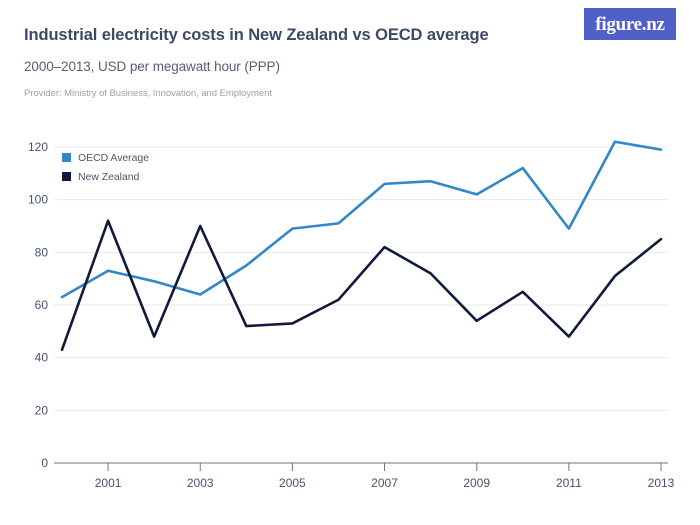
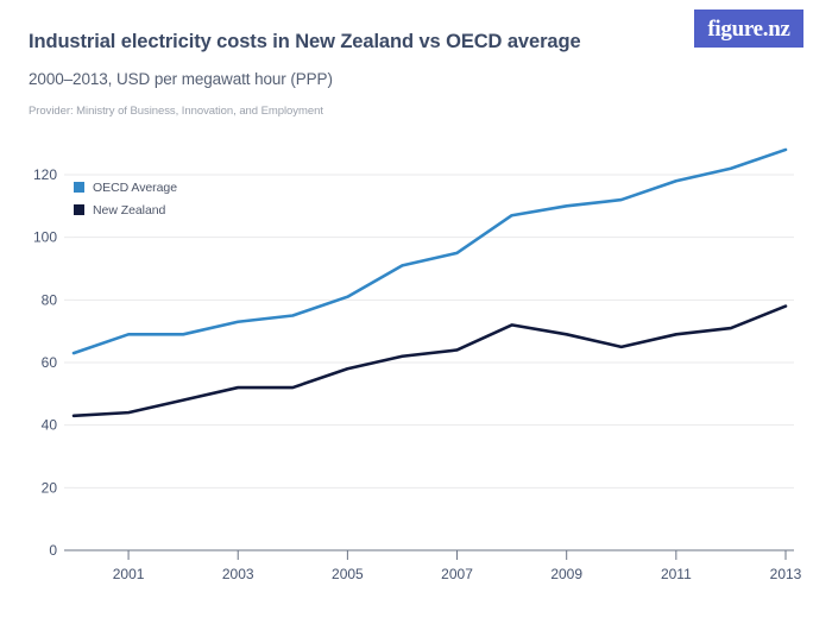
OECD Average/2001: 73 -> 69
New Zealand/2001: 92 -> 44
OECD Average/2003: 64 -> 73
New Zealand/2003: 90 -> 52
OECD Average/2005: 89 -> 81
New Zealand/2005: 53 -> 58
OECD Average/2007: 106 -> 95
New Zealand/2007: 82 -> 64
OECD Average/2009: 102 -> 110
New Zealand/2009: 54 -> 69
OECD Average/2011: 89 -> 118
New Zealand/2011: 48 -> 69
OECD Average/2013: 119 -> 128
New Zealand/2013: 85 -> 78
